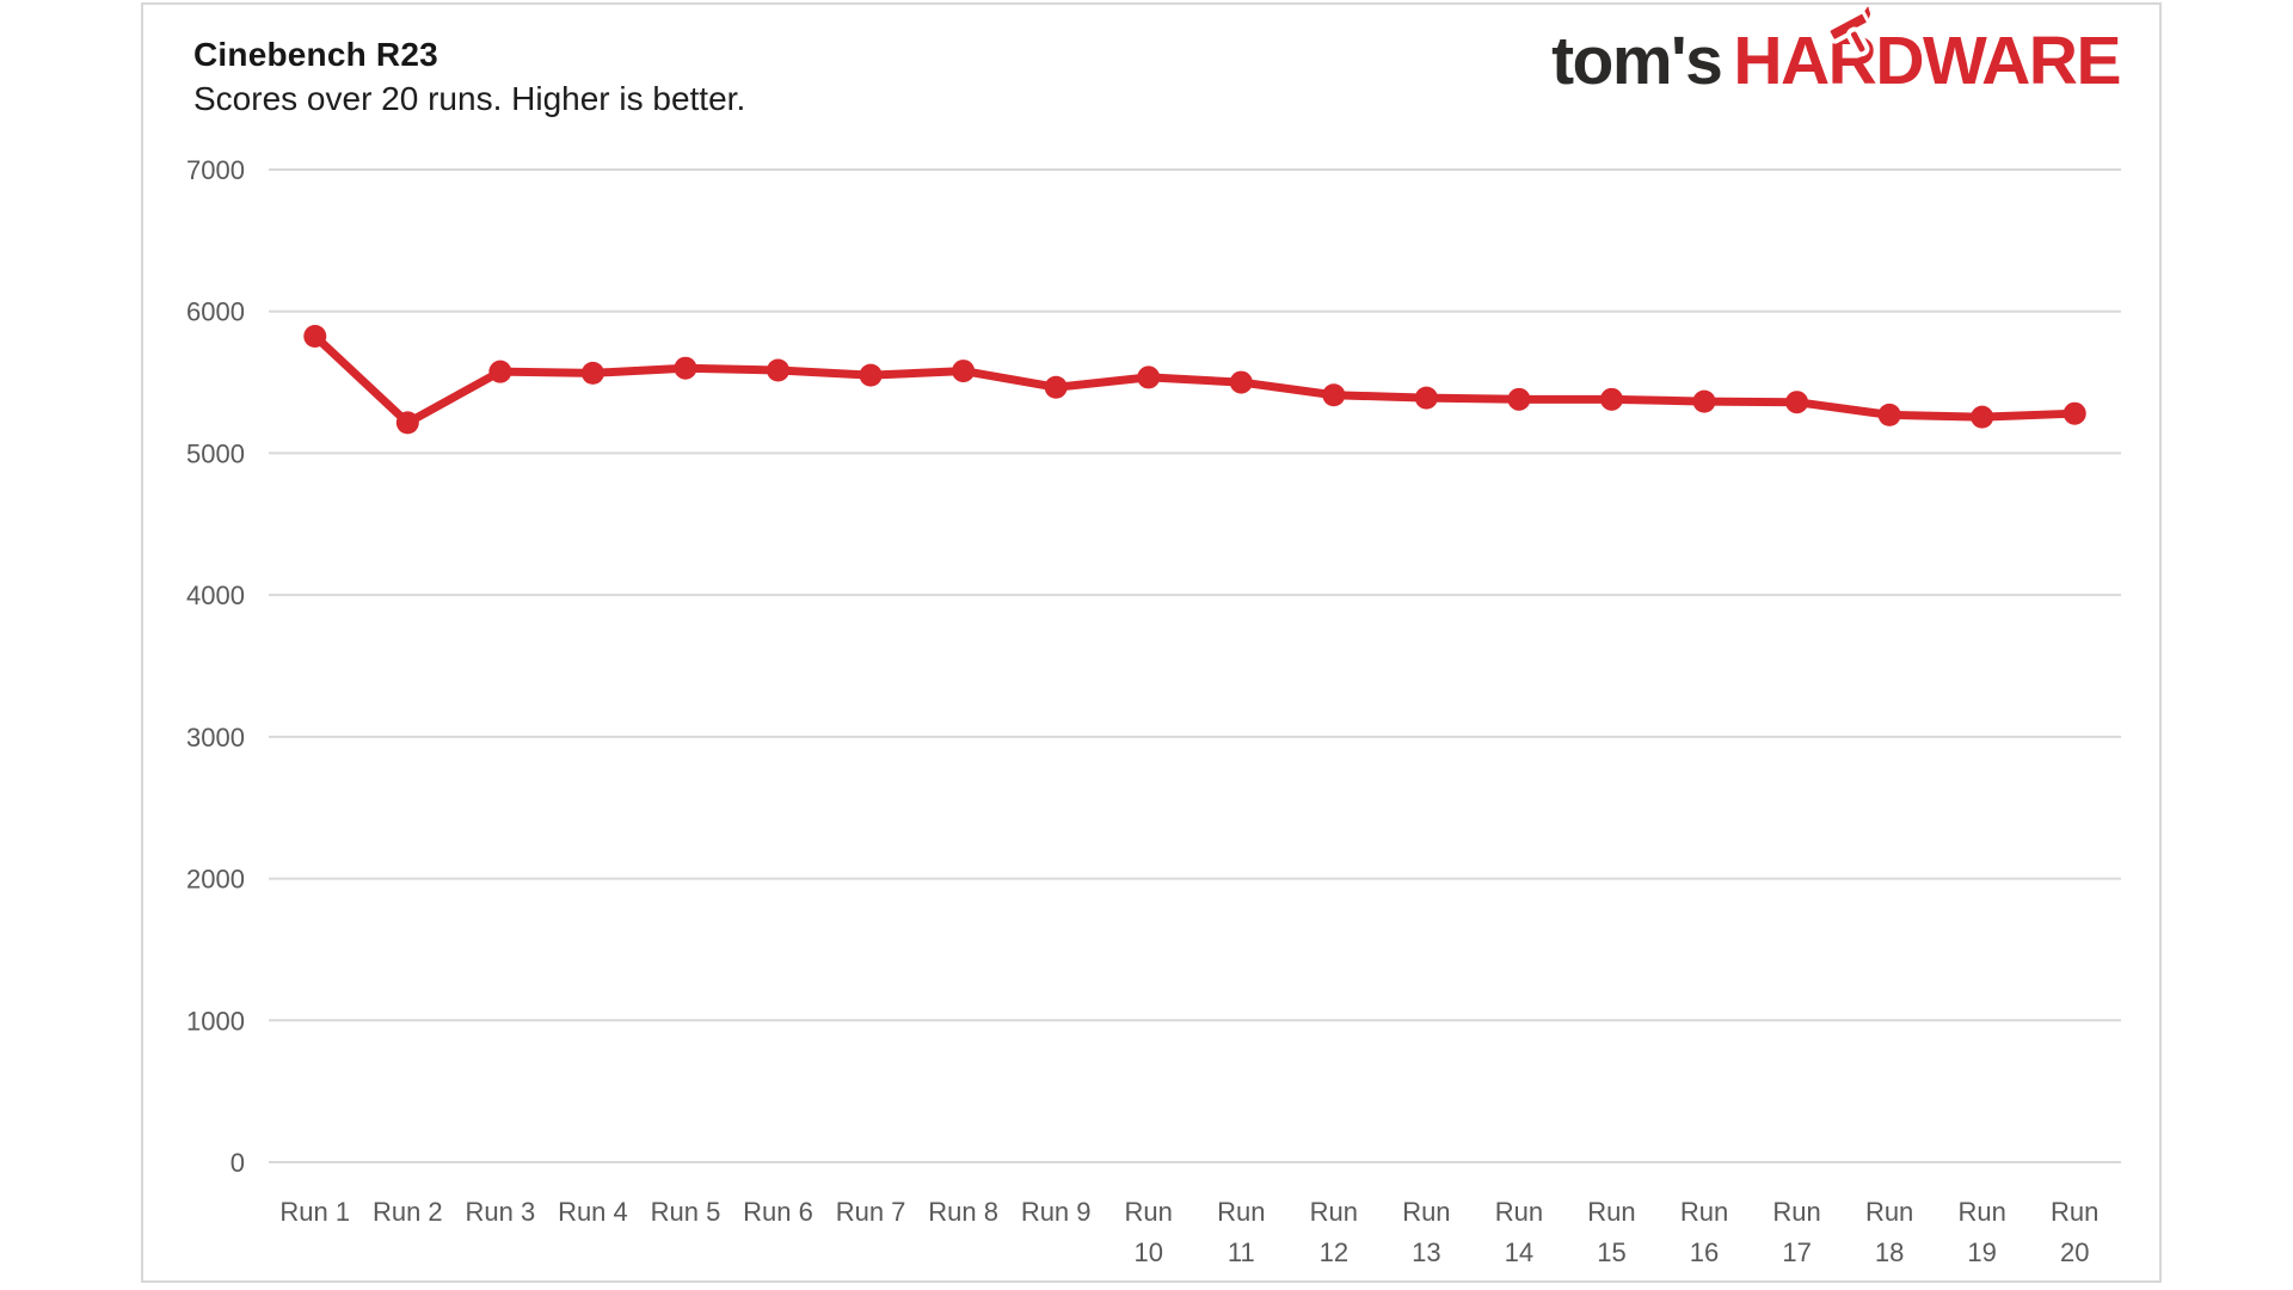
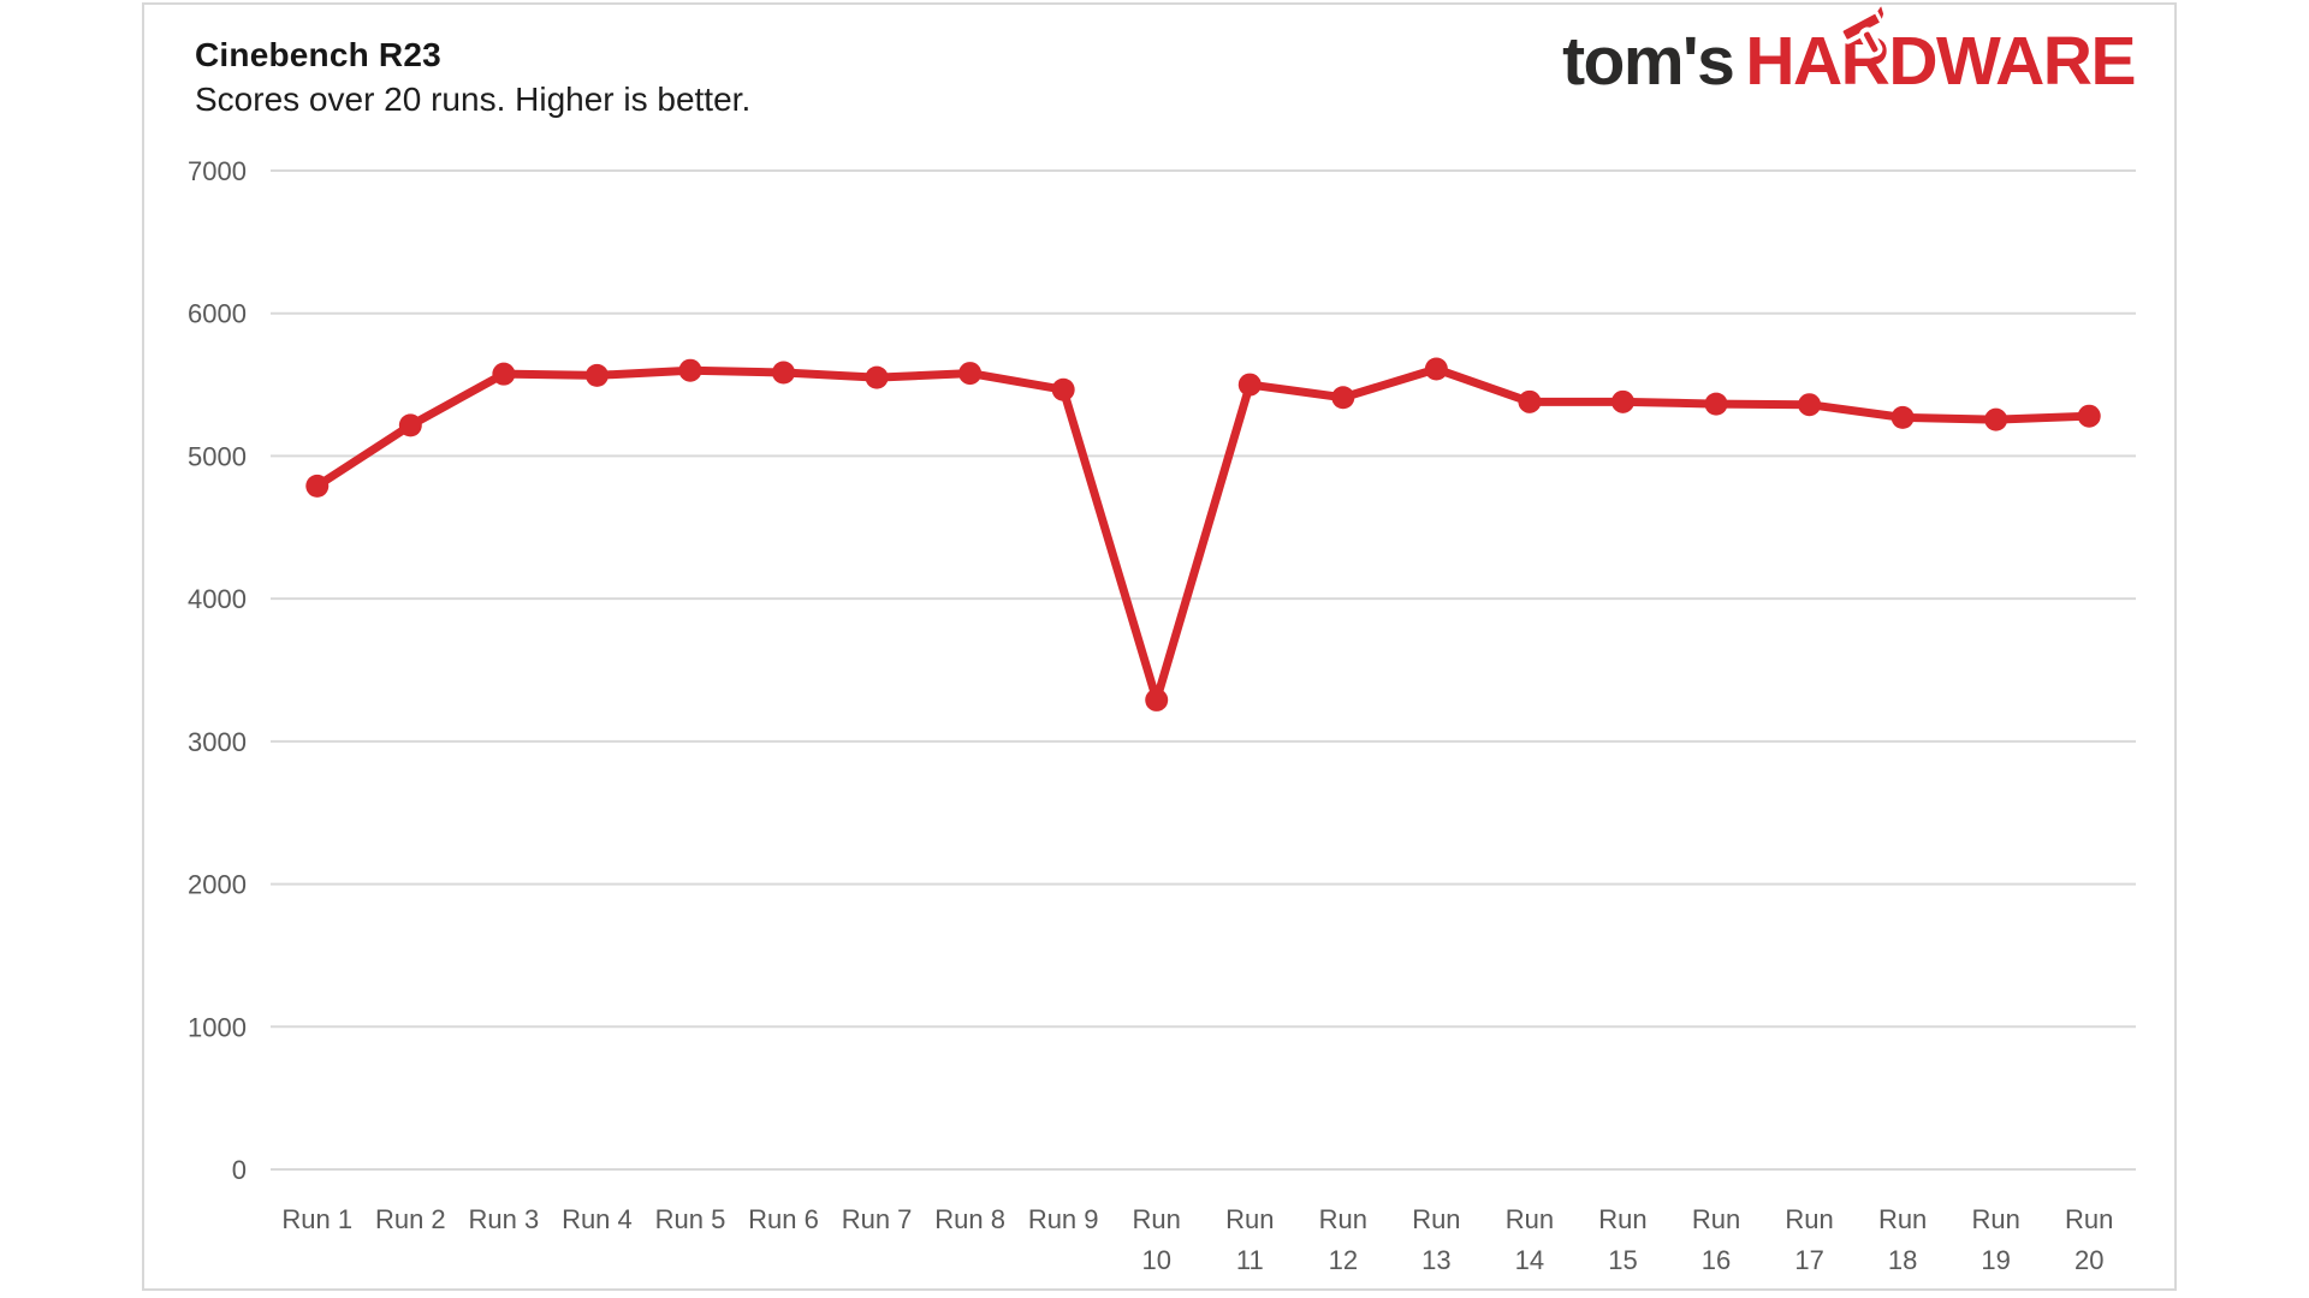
Run 1: 5820 -> 4790
Run 10: 5540 -> 3290
Run 13: 5390 -> 5610
